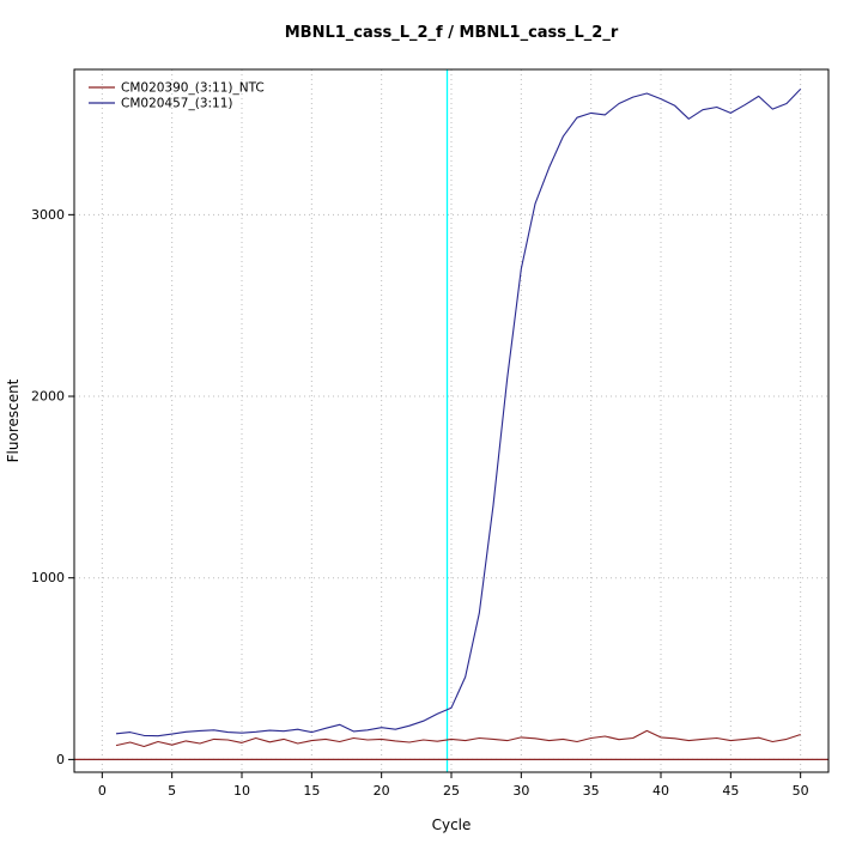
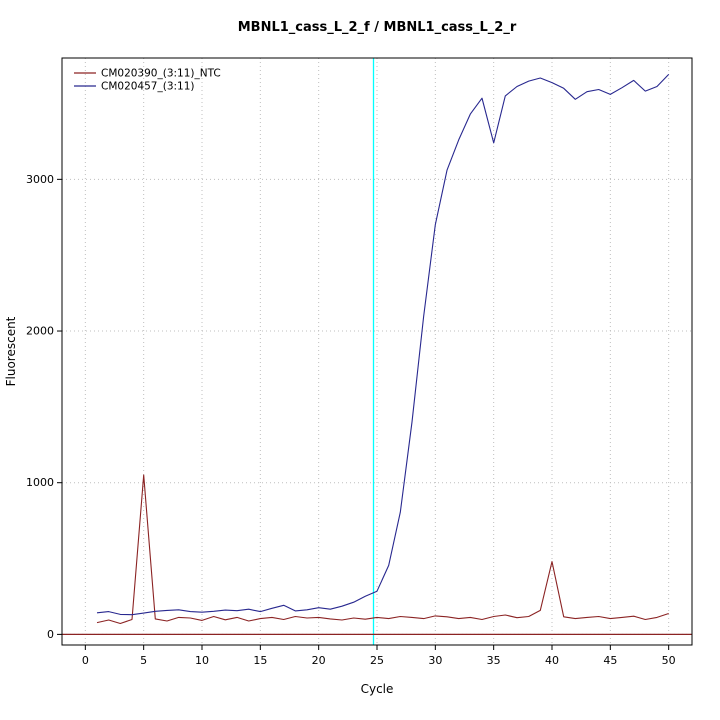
CM020390_(3:11)_NTC/5: 80 -> 1050
CM020457_(3:11)/35: 3560 -> 3240
CM020390_(3:11)_NTC/40: 120 -> 480
